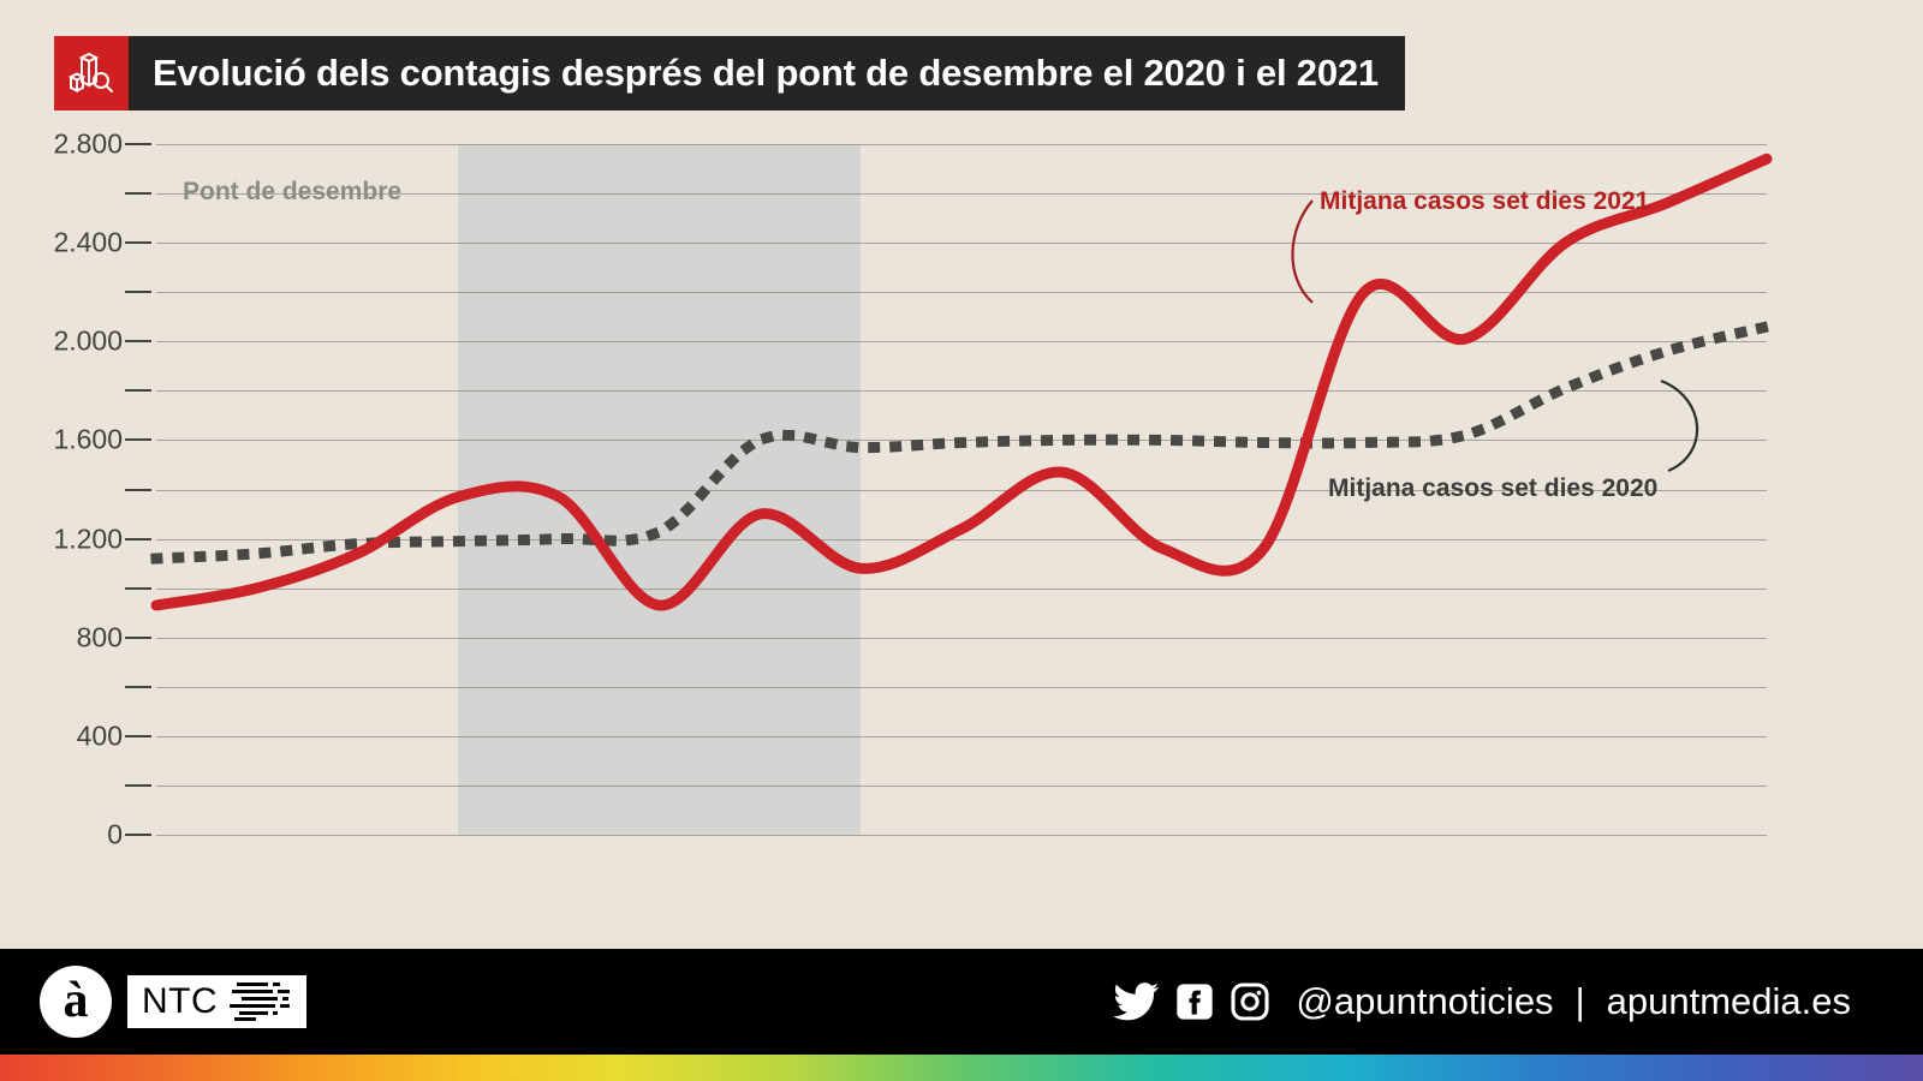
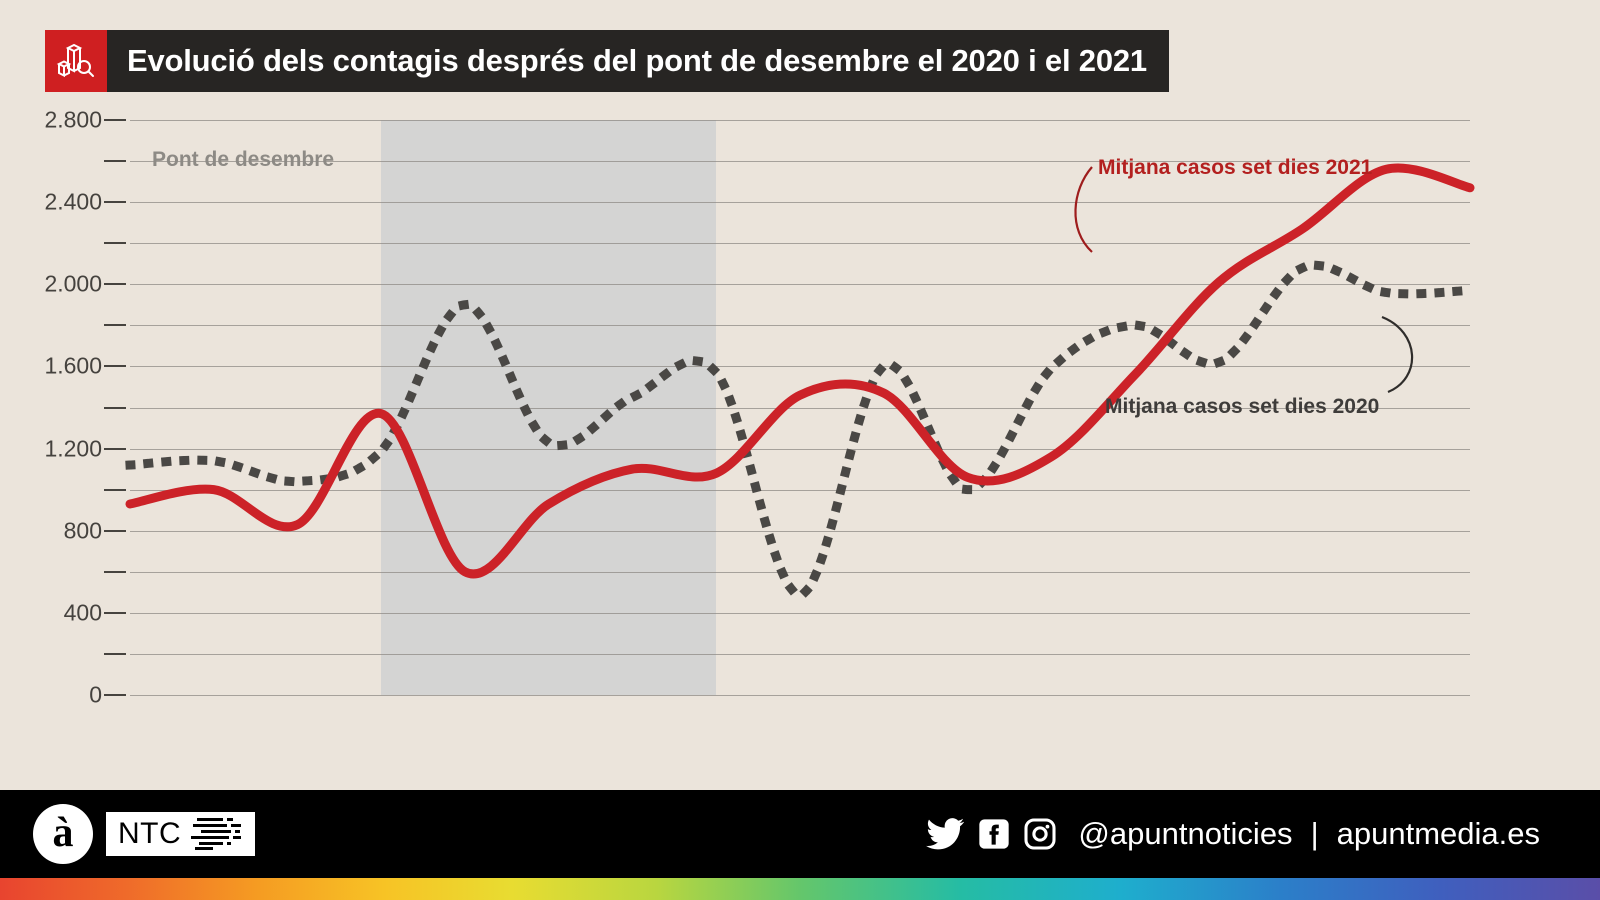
Mitjana casos set dies 2021/3: 1140 -> 830
Mitjana casos set dies 2020/3: 1180 -> 1040
Mitjana casos set dies 2021/5: 1370 -> 600
Mitjana casos set dies 2020/5: 1200 -> 1900
Mitjana casos set dies 2021/7: 1300 -> 1100
Mitjana casos set dies 2020/7: 1600 -> 1450
Mitjana casos set dies 2021/9: 1240 -> 1460
Mitjana casos set dies 2020/9: 1590 -> 490
Mitjana casos set dies 2021/11: 1160 -> 1060
Mitjana casos set dies 2020/11: 1600 -> 1000
Mitjana casos set dies 2021/13: 2200 -> 1560
Mitjana casos set dies 2020/13: 1590 -> 1800
Mitjana casos set dies 2021/15: 2400 -> 2270
Mitjana casos set dies 2020/15: 1810 -> 2080
Mitjana casos set dies 2021/17: 2740 -> 2470
Mitjana casos set dies 2020/17: 2060 -> 1970
